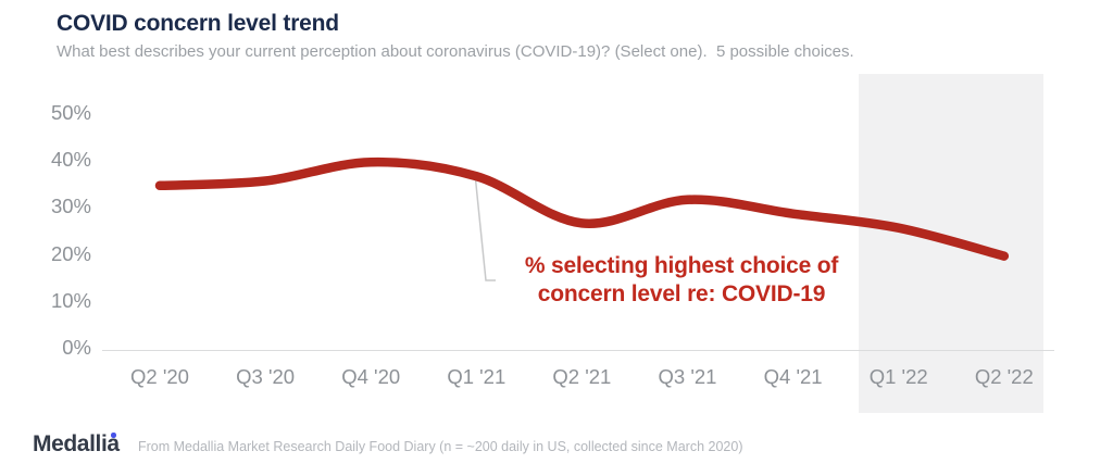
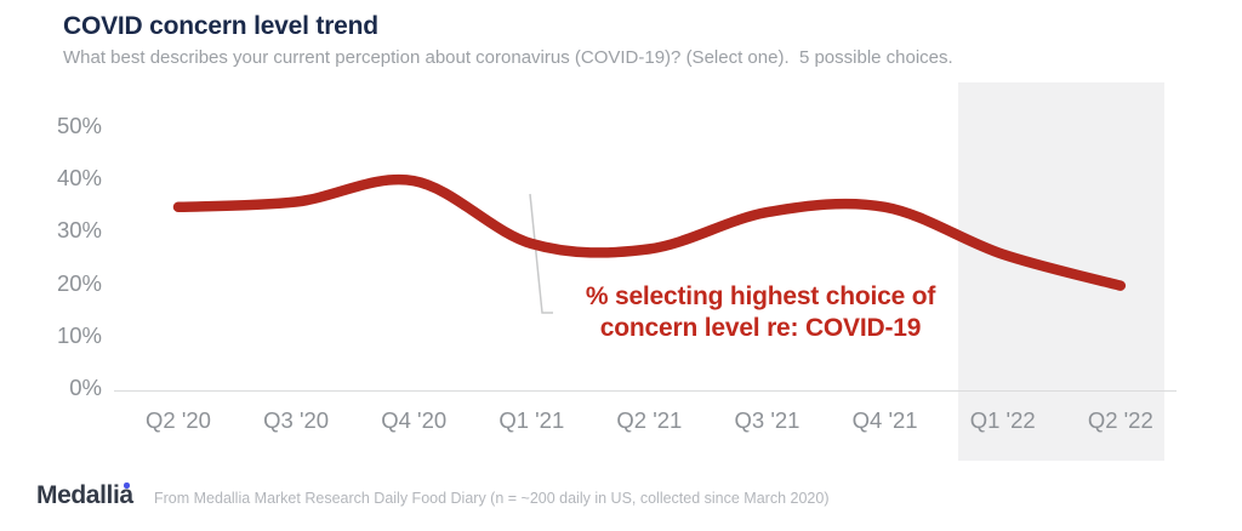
Q1 '21: 37% -> 28%
Q3 '21: 32% -> 34%
Q4 '21: 29% -> 35%
